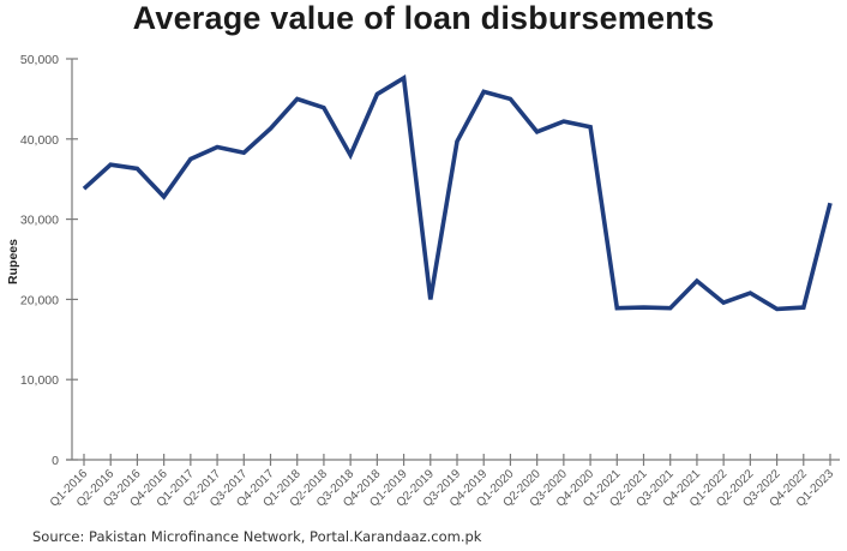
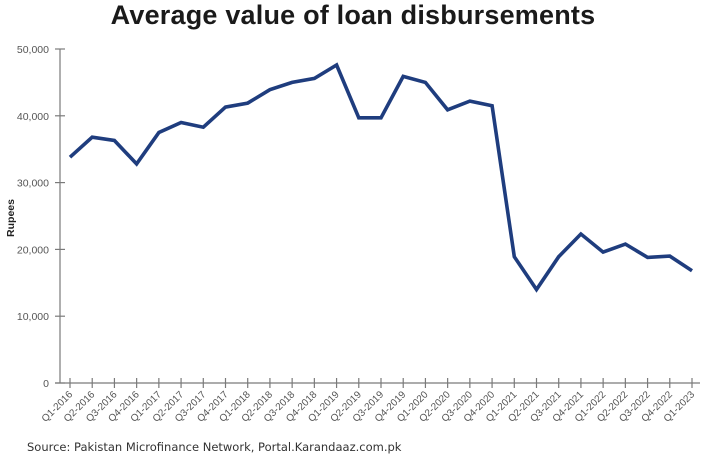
Q1-2018: 45000 -> 42000
Q3-2018: 38000 -> 45000
Q2-2019: 20000 -> 40000
Q2-2021: 19000 -> 14000
Q1-2023: 32000 -> 17000
